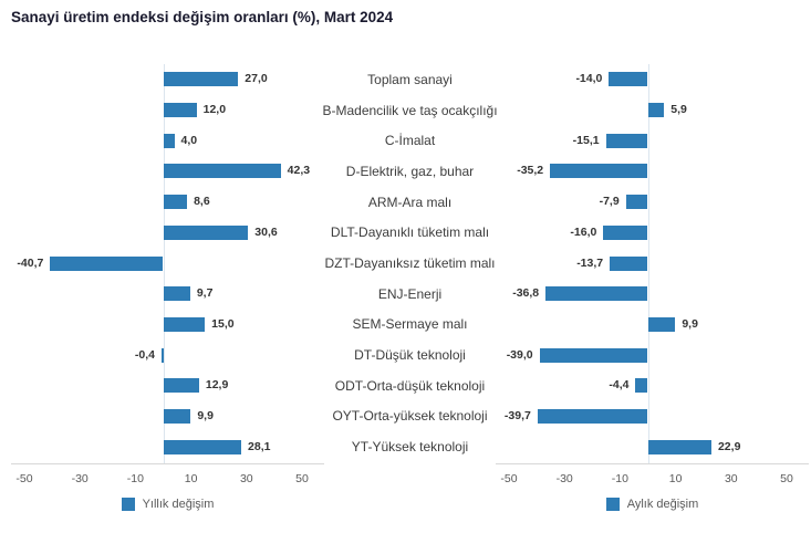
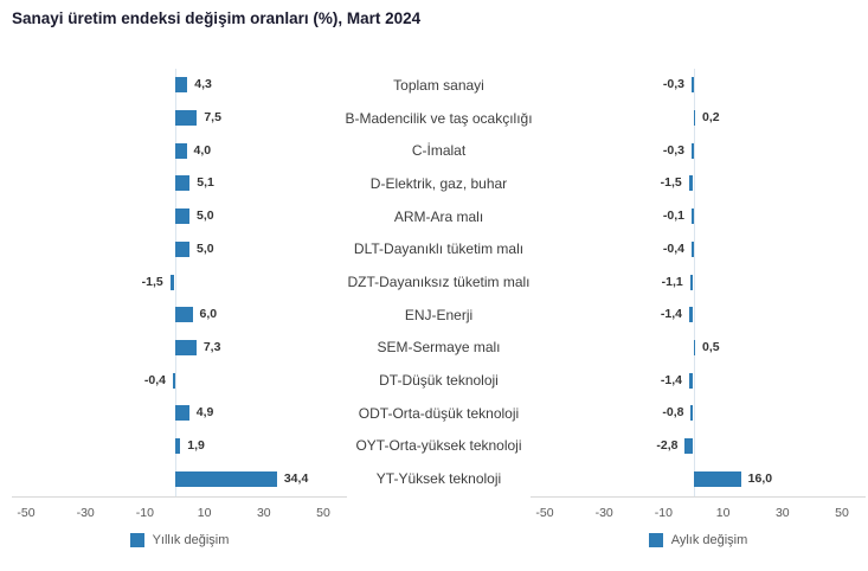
Yıllık değişim/Toplam sanayi: 27,0 -> 4,3
Aylık değişim/Toplam sanayi: -14,0 -> -0,3
Yıllık değişim/B-Madencilik ve taş ocakçılığı: 12,0 -> 7,5
Aylık değişim/B-Madencilik ve taş ocakçılığı: 5,9 -> 0,2
Aylık değişim/C-İmalat: -15,1 -> -0,3
Yıllık değişim/D-Elektrik, gaz, buhar: 42,3 -> 5,1
Aylık değişim/D-Elektrik, gaz, buhar: -35,2 -> -1,5
Yıllık değişim/ARM-Ara malı: 8,6 -> 5,0
Aylık değişim/ARM-Ara malı: -7,9 -> -0,1
Yıllık değişim/DLT-Dayanıklı tüketim malı: 30,6 -> 5,0
Aylık değişim/DLT-Dayanıklı tüketim malı: -16,0 -> -0,4
Yıllık değişim/DZT-Dayanıksız tüketim malı: -40,7 -> -1,5
Aylık değişim/DZT-Dayanıksız tüketim malı: -13,7 -> -1,1
Yıllık değişim/ENJ-Enerji: 9,7 -> 6,0
Aylık değişim/ENJ-Enerji: -36,8 -> -1,4
Yıllık değişim/SEM-Sermaye malı: 15,0 -> 7,3
Aylık değişim/SEM-Sermaye malı: 9,9 -> 0,5
Aylık değişim/DT-Düşük teknoloji: -39,0 -> -1,4
Yıllık değişim/ODT-Orta-düşük teknoloji: 12,9 -> 4,9
Aylık değişim/ODT-Orta-düşük teknoloji: -4,4 -> -0,8
Yıllık değişim/OYT-Orta-yüksek teknoloji: 9,9 -> 1,9
Aylık değişim/OYT-Orta-yüksek teknoloji: -39,7 -> -2,8
Yıllık değişim/YT-Yüksek teknoloji: 28,1 -> 34,4
Aylık değişim/YT-Yüksek teknoloji: 22,9 -> 16,0
